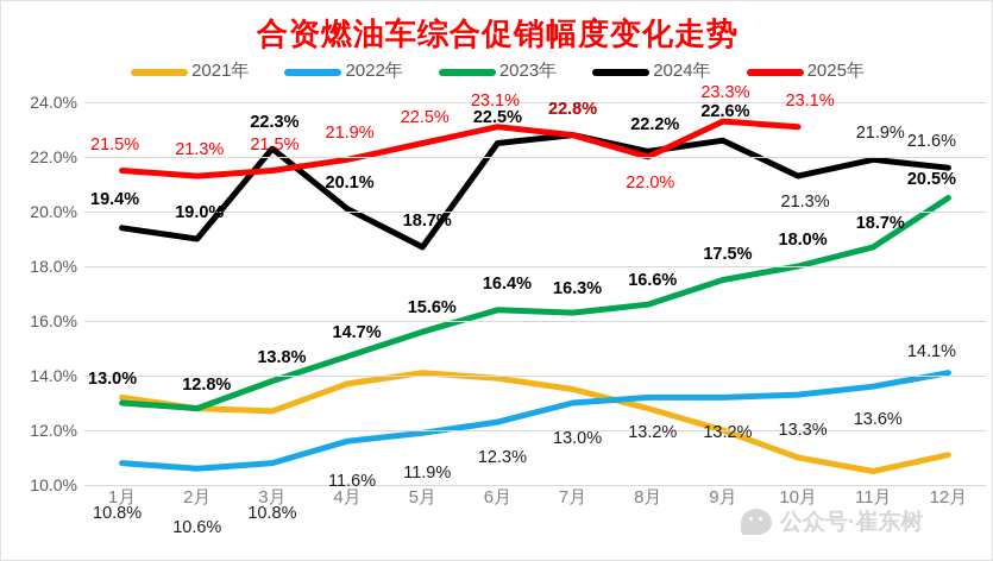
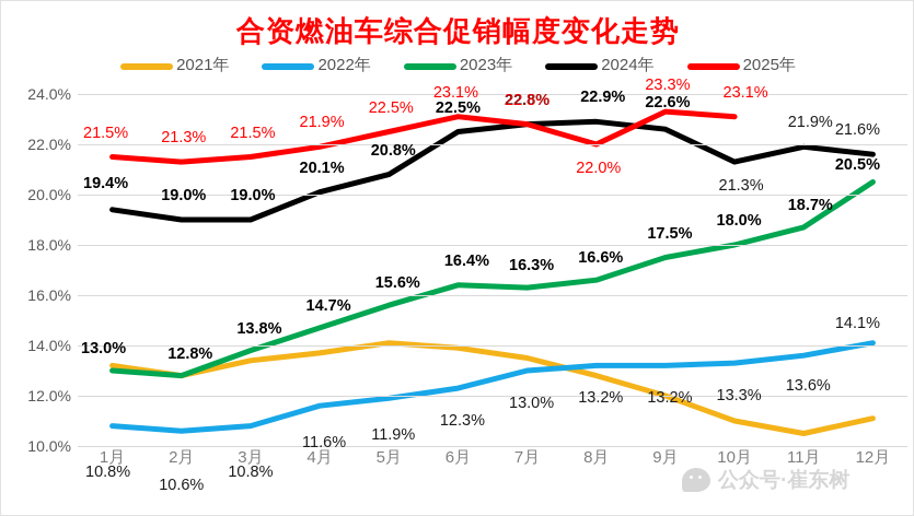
2021年/3月: 12.7% -> 13.4%
2024年/3月: 22.3% -> 19.0%
2024年/5月: 18.7% -> 20.8%
2024年/8月: 22.2% -> 22.9%
